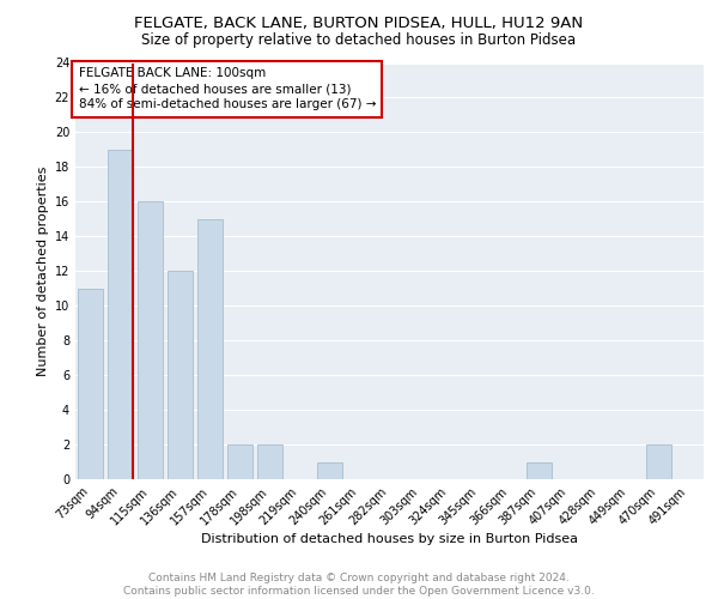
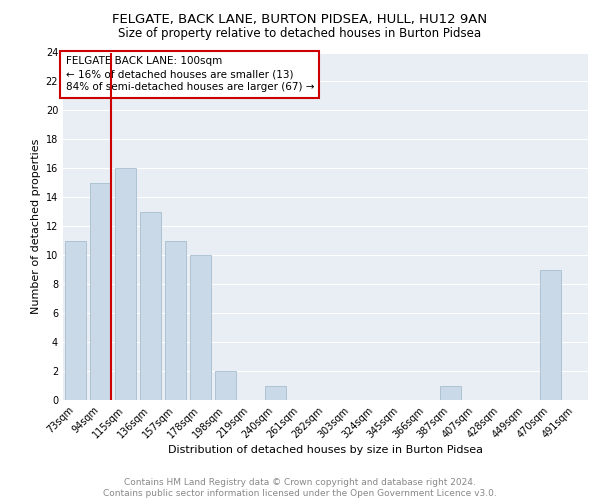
94sqm: 19 -> 15
136sqm: 12 -> 13
157sqm: 15 -> 11
178sqm: 2 -> 10
470sqm: 2 -> 9
